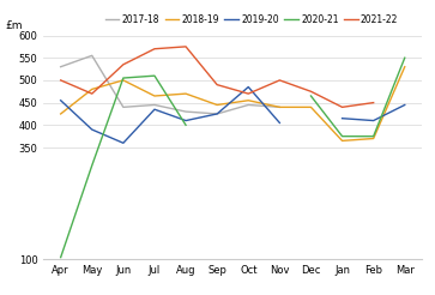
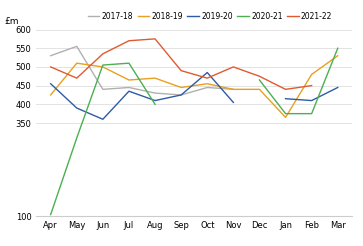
2018-19/May: 480 -> 510
2018-19/Feb: 370 -> 480
